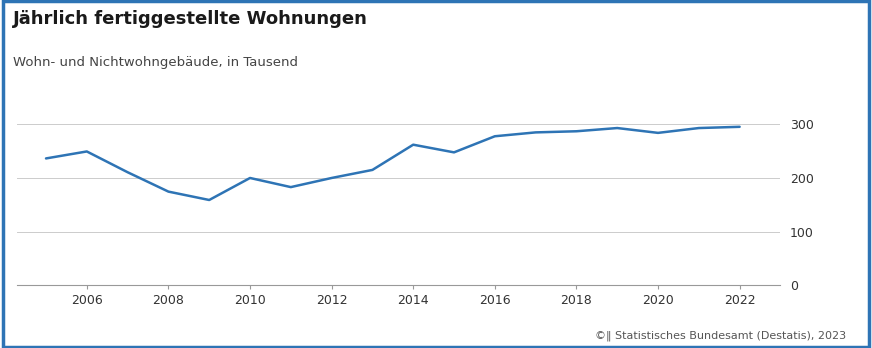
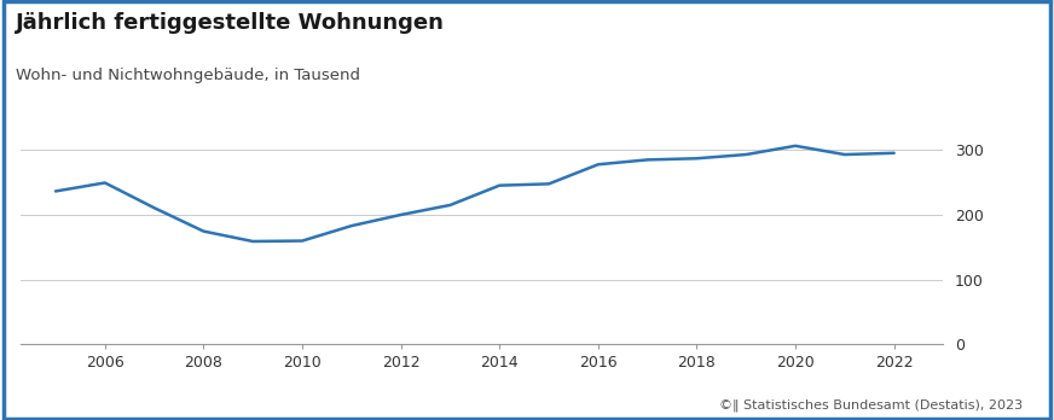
2010: 200 -> 160
2014: 262 -> 245
2020: 284 -> 306
